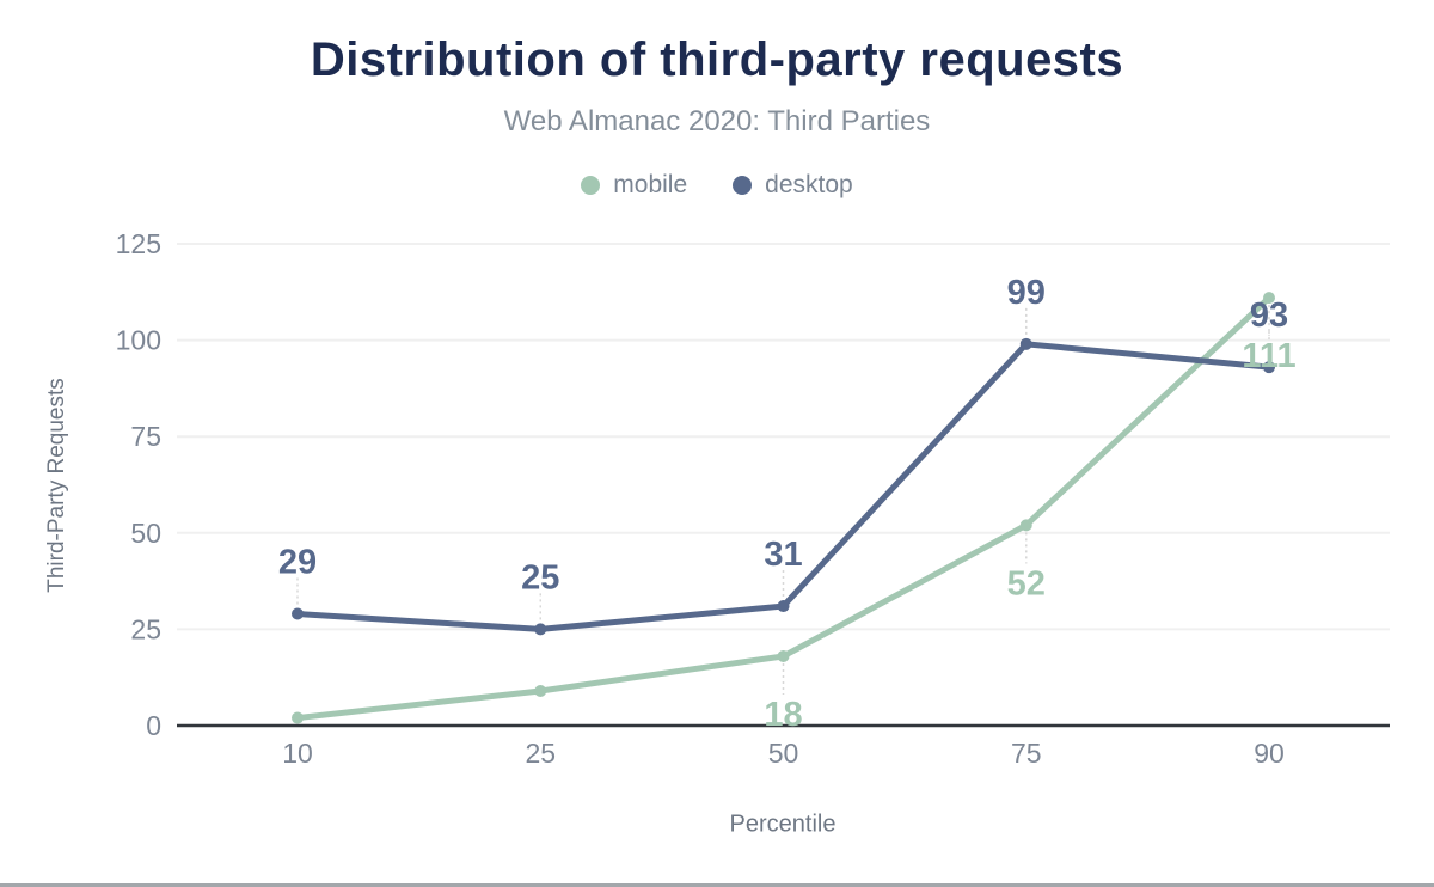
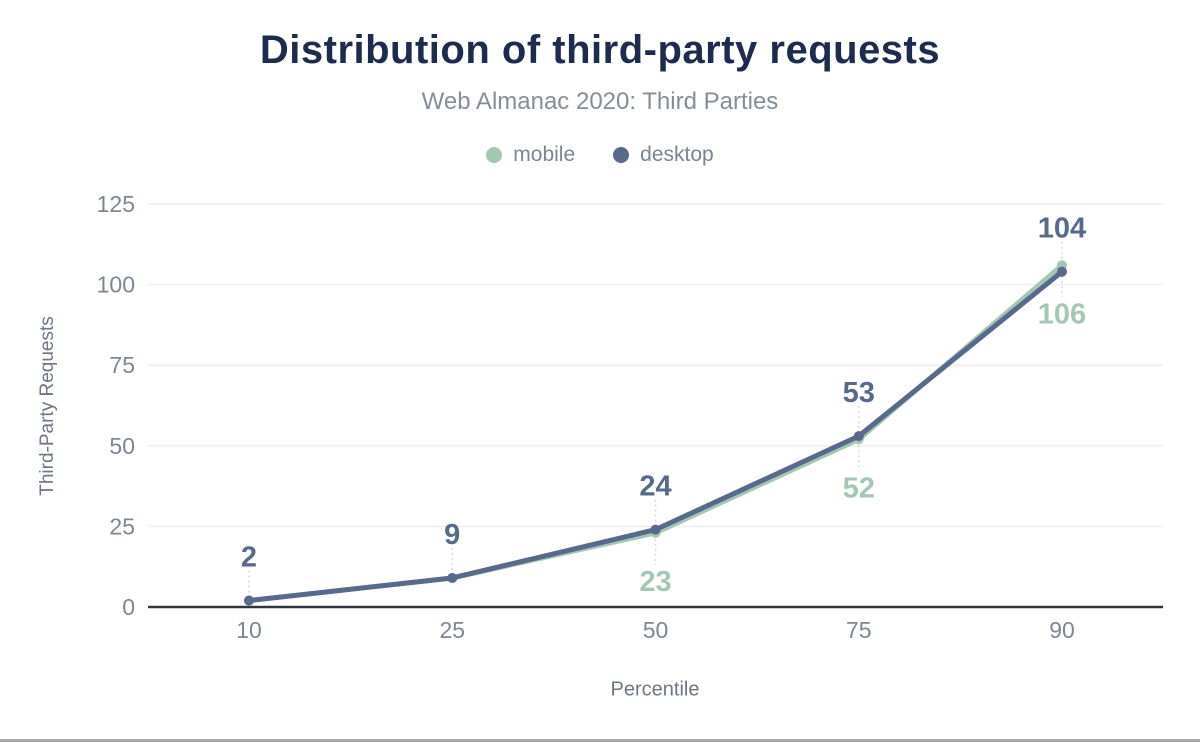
desktop/10: 29 -> 2
desktop/25: 25 -> 9
mobile/50: 18 -> 23
desktop/50: 31 -> 24
desktop/75: 99 -> 53
mobile/90: 111 -> 106
desktop/90: 93 -> 104
